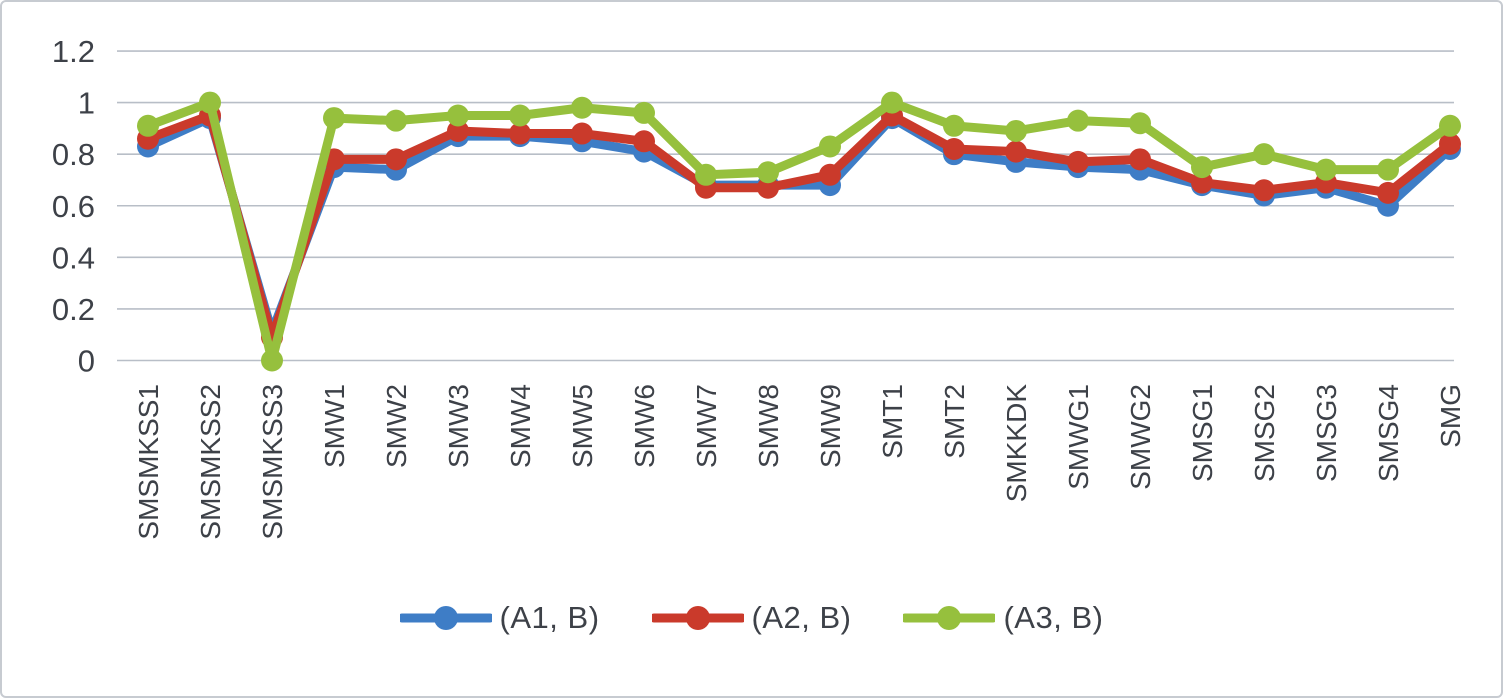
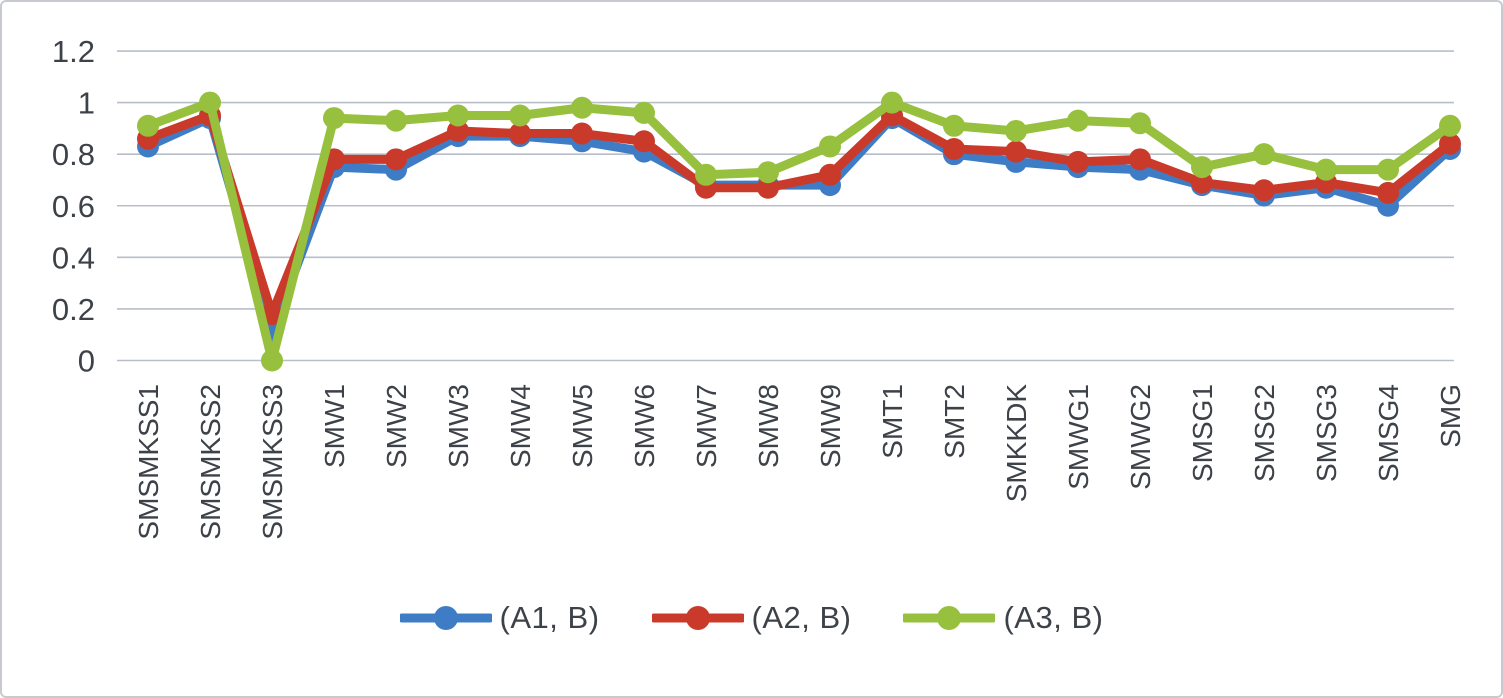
(A2, B)/SMSMKSS3: 0.09 -> 0.18
